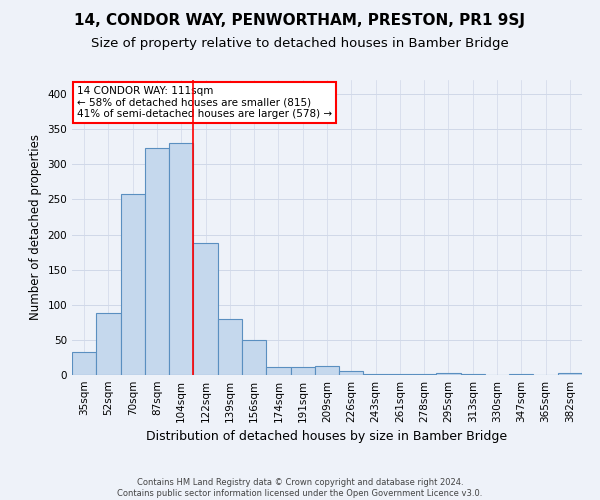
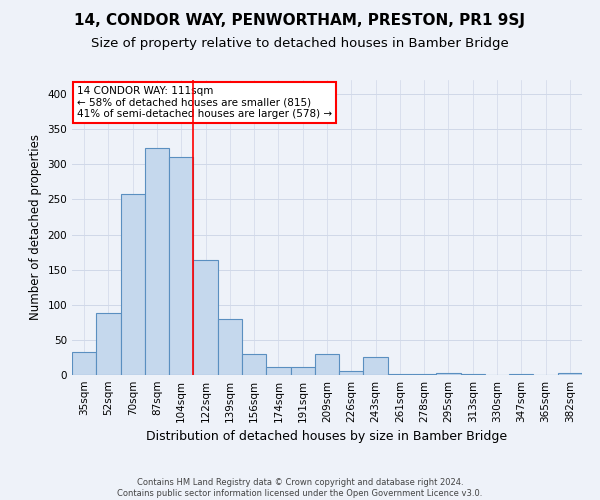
104sqm: 330 -> 310
122sqm: 188 -> 164
156sqm: 50 -> 30
209sqm: 13 -> 30
243sqm: 2 -> 26
